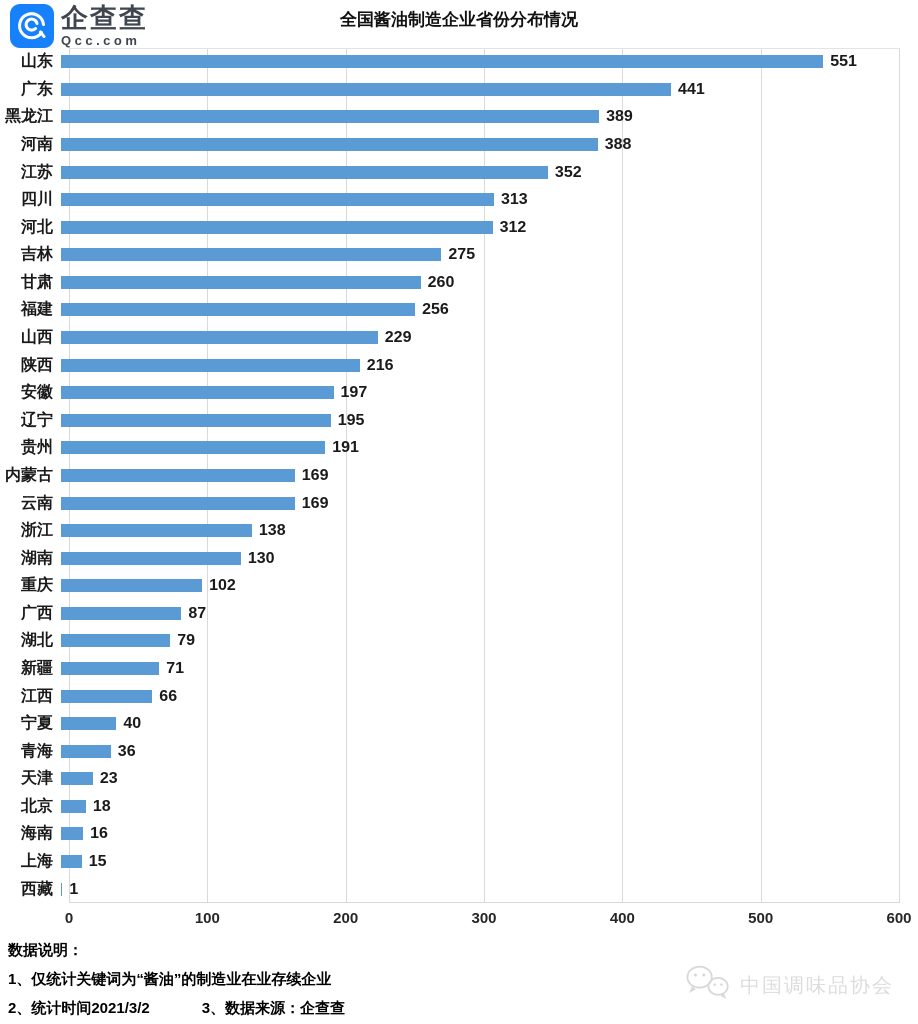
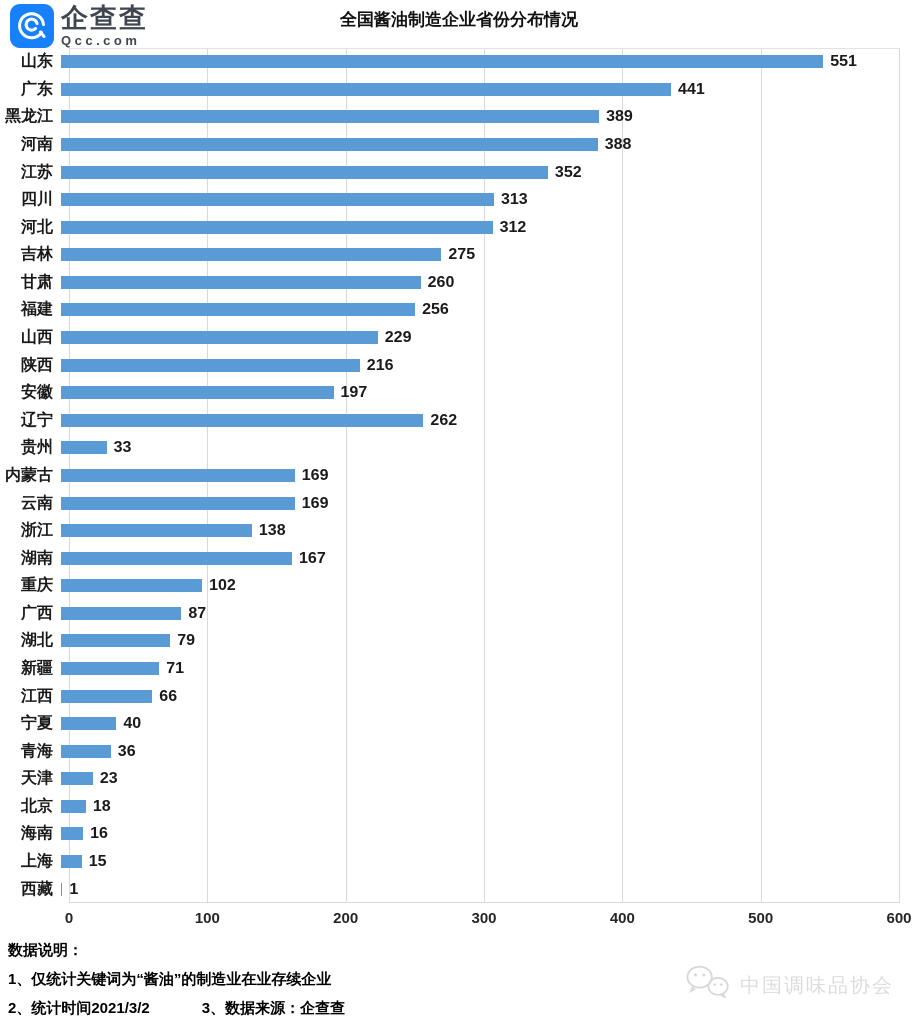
辽宁: 195 -> 262
贵州: 191 -> 33
湖南: 130 -> 167
